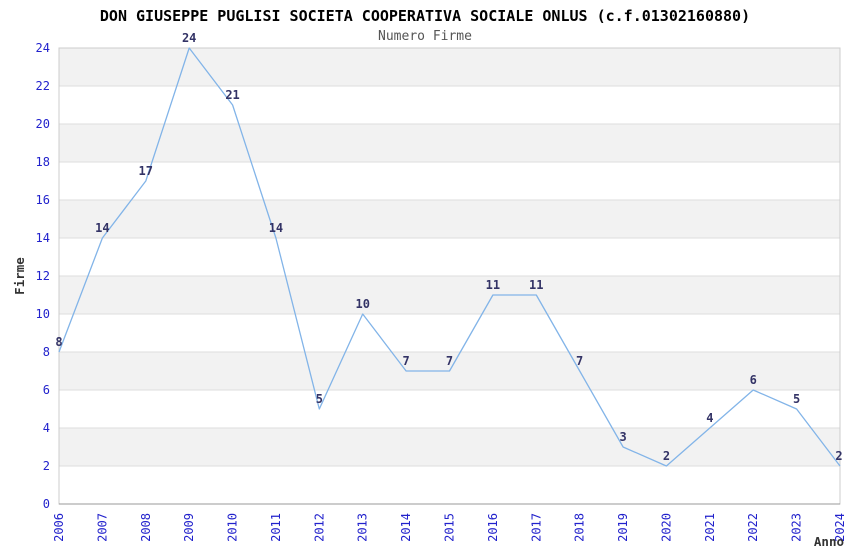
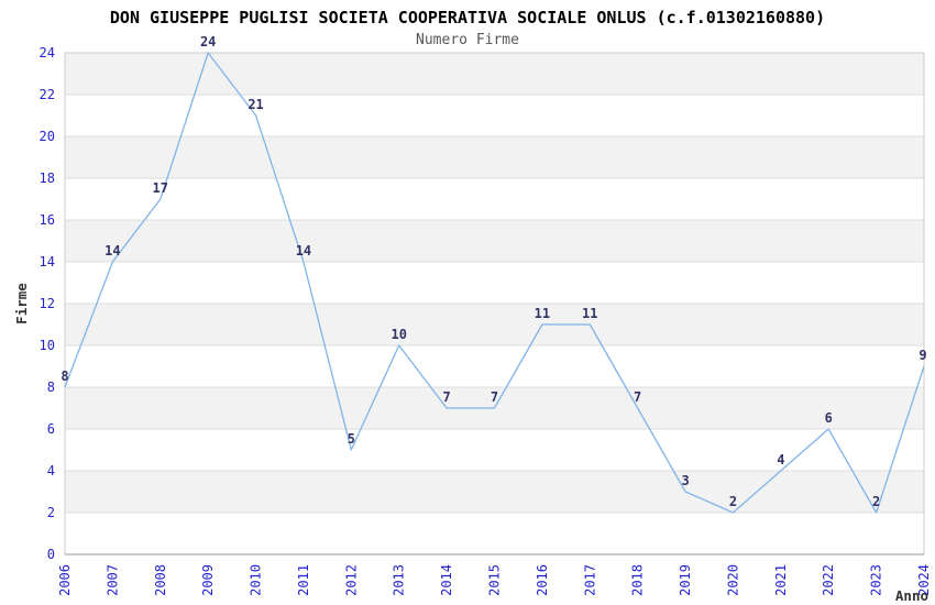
2023: 5 -> 2
2024: 2 -> 9
